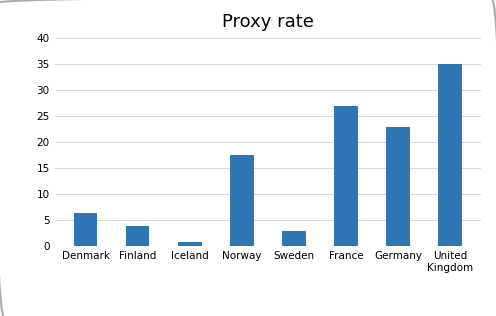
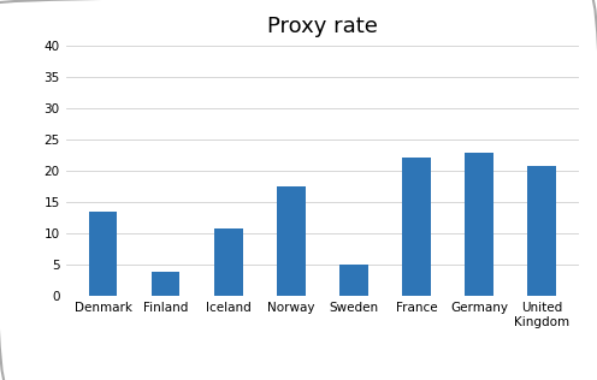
Denmark: 6.5 -> 13.6
Iceland: 0.8 -> 10.8
Sweden: 3.0 -> 5.0
France: 27.0 -> 22.2
United Kingdom: 35.0 -> 20.8
